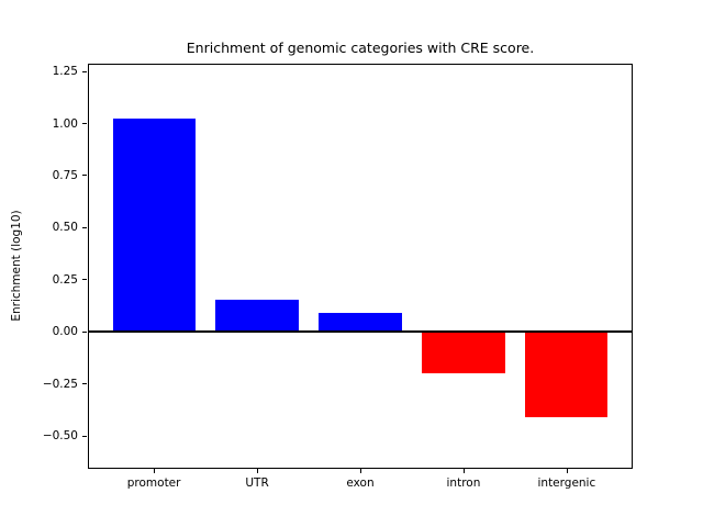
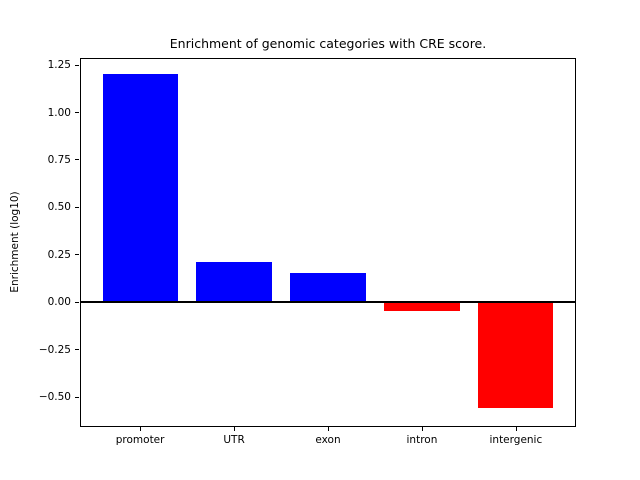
promoter: 1.02 -> 1.20
UTR: 0.15 -> 0.21
exon: 0.09 -> 0.15
intron: -0.20 -> -0.05
intergenic: -0.41 -> -0.56
